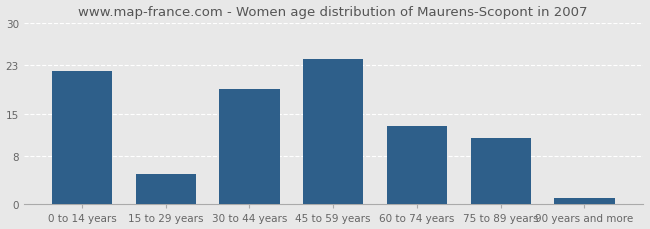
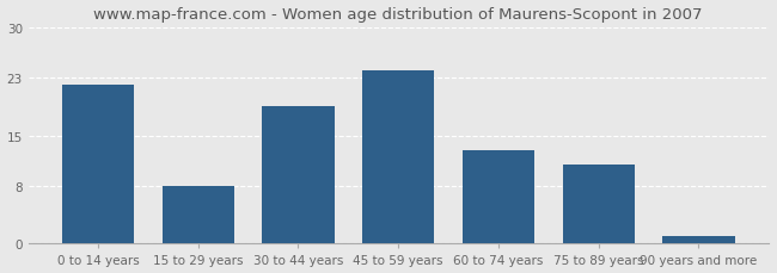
15 to 29 years: 5 -> 8
